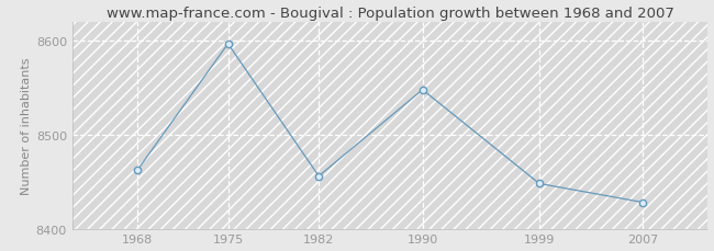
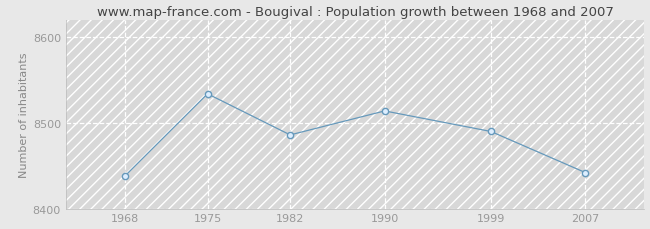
1968: 8462 -> 8438
1975: 8597 -> 8534
1982: 8456 -> 8486
1990: 8548 -> 8514
1999: 8448 -> 8490
2007: 8428 -> 8442
